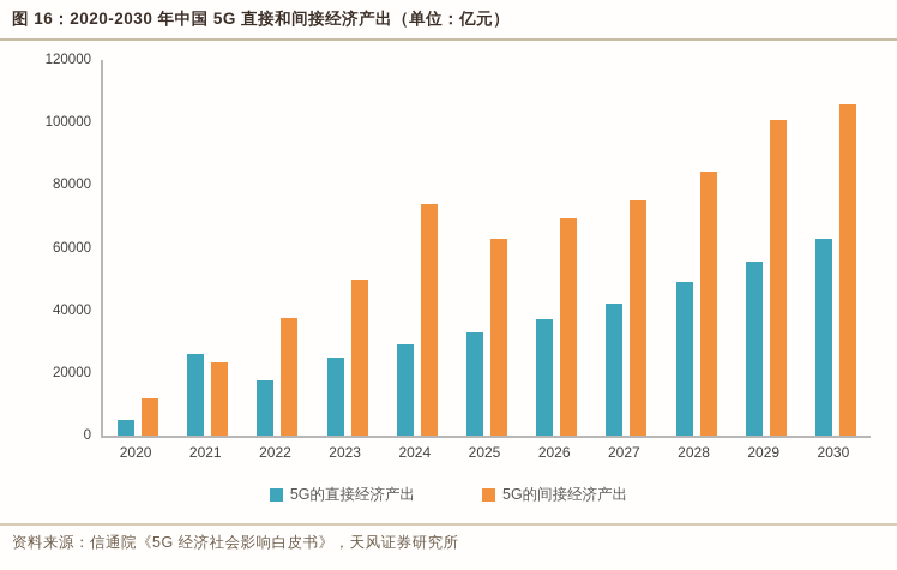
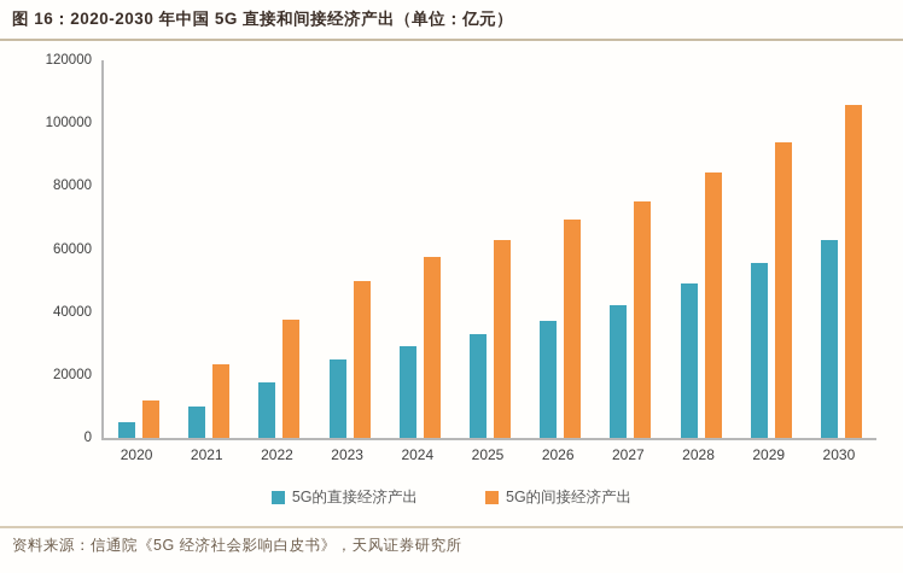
5G的直接经济产出/2021: 26000 -> 10000
5G的间接经济产出/2024: 74000 -> 58000
5G的间接经济产出/2029: 101000 -> 94000
